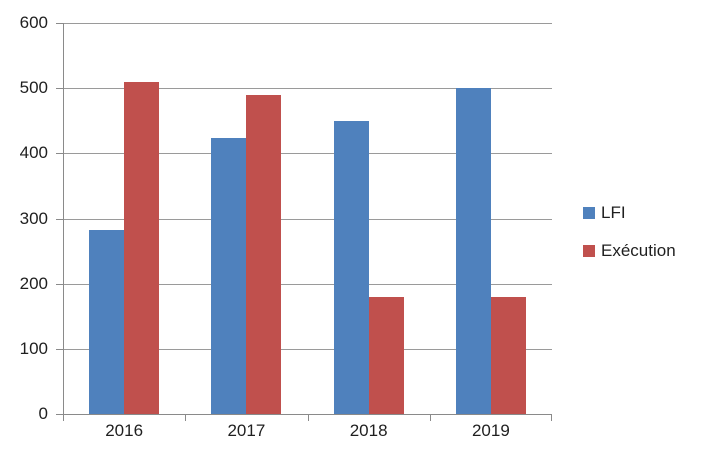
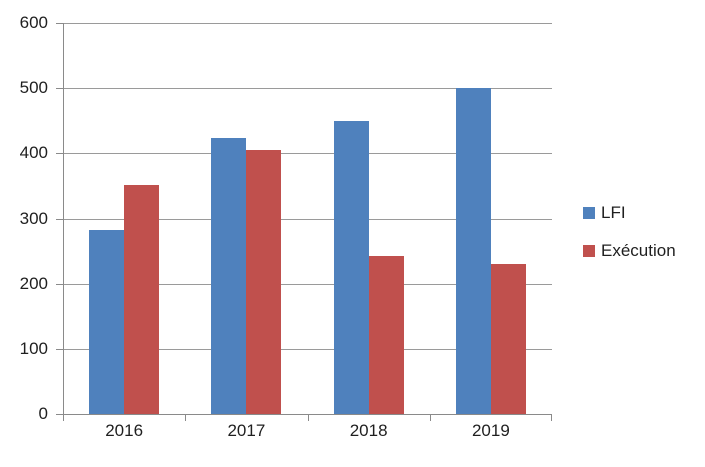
Exécution/2016: 510 -> 350
Exécution/2017: 490 -> 400
Exécution/2018: 180 -> 240
Exécution/2019: 180 -> 230
